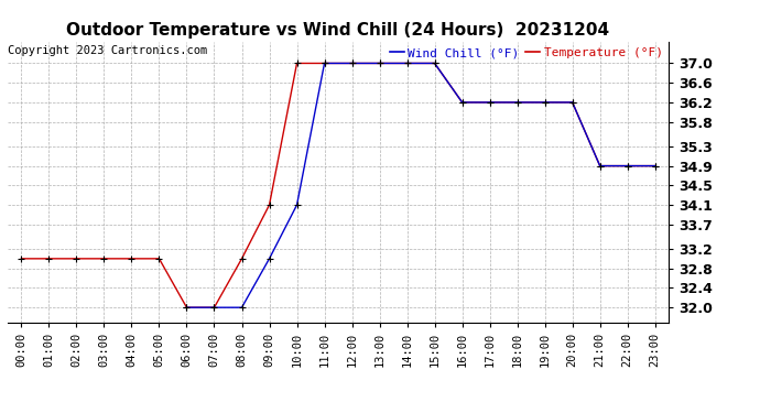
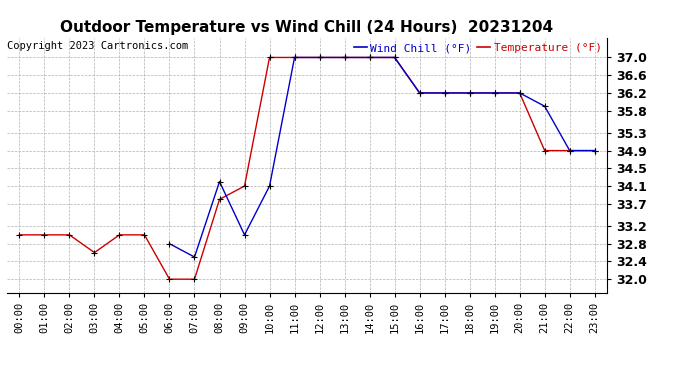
Temperature (°F)/03:00: 33.0 -> 32.6
Wind Chill (°F)/06:00: 32.0 -> 32.8
Wind Chill (°F)/07:00: 32.0 -> 32.5
Temperature (°F)/08:00: 33.0 -> 33.8
Wind Chill (°F)/08:00: 32.0 -> 34.2
Wind Chill (°F)/21:00: 34.9 -> 35.9
